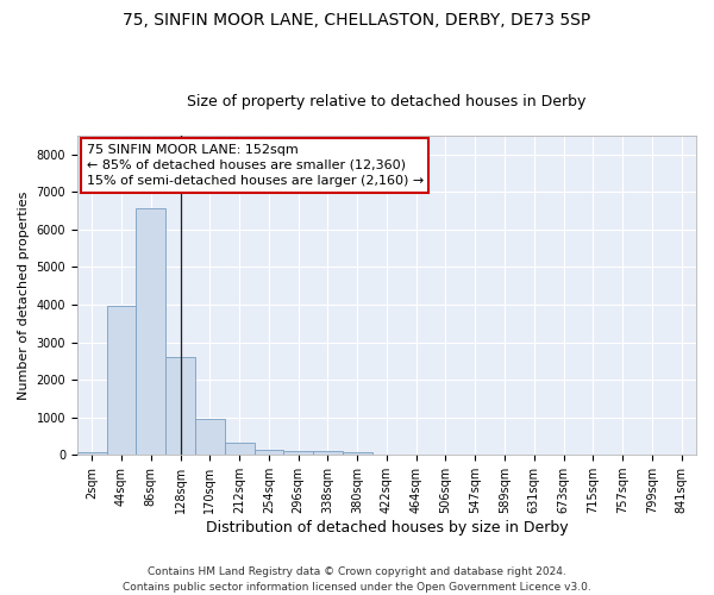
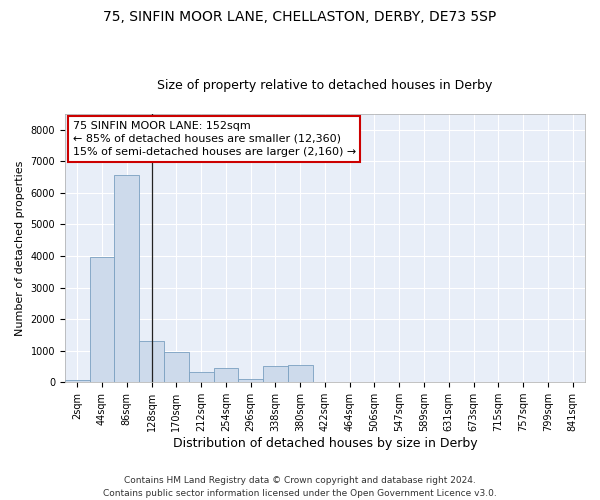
128sqm: 2620 -> 1300
254sqm: 130 -> 450
338sqm: 100 -> 500
380sqm: 60 -> 550
